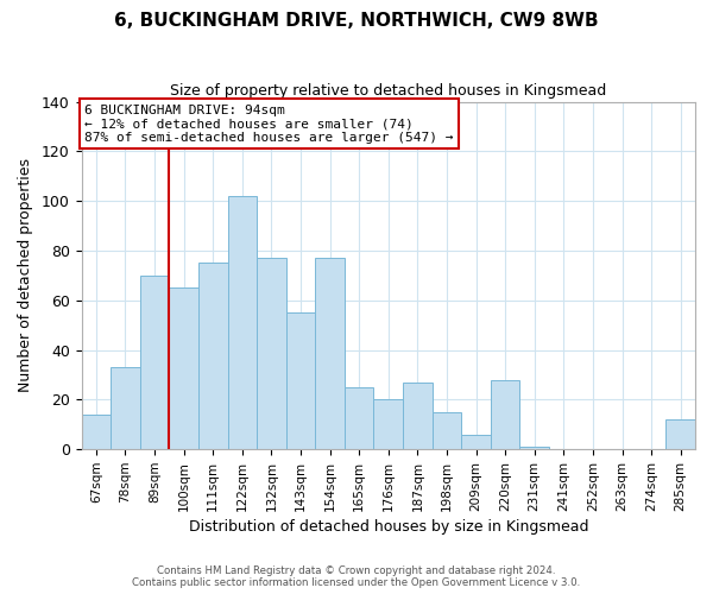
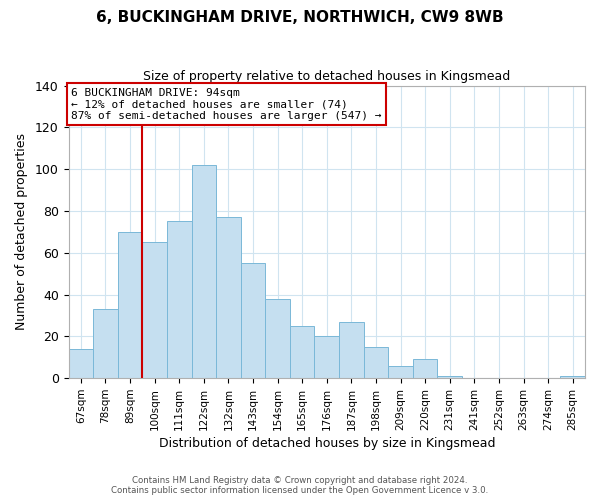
154sqm: 77 -> 38
220sqm: 28 -> 9
285sqm: 12 -> 1
